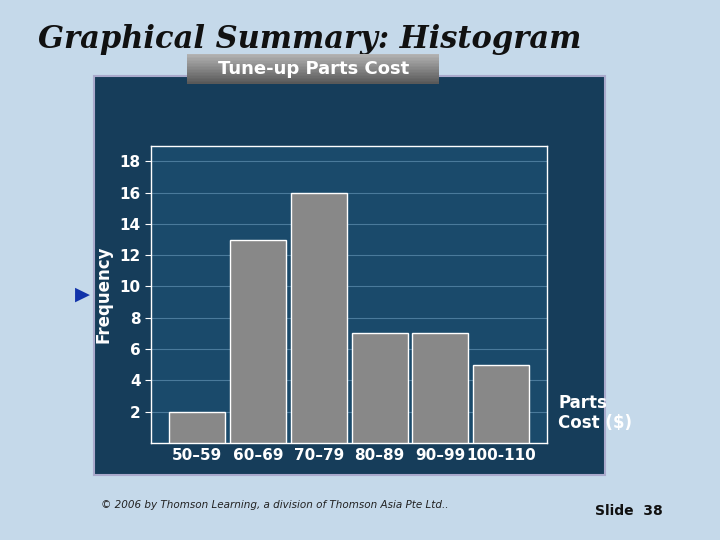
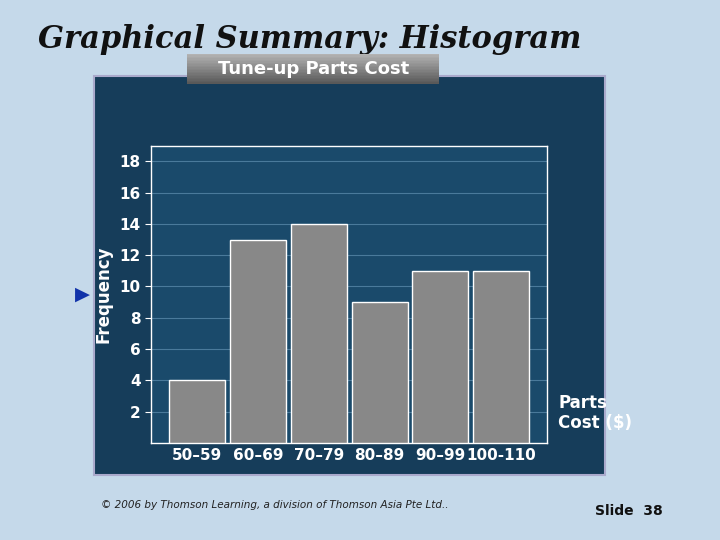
50–59: 2 -> 4
70–79: 16 -> 14
80–89: 7 -> 9
90–99: 7 -> 11
100-110: 5 -> 11
